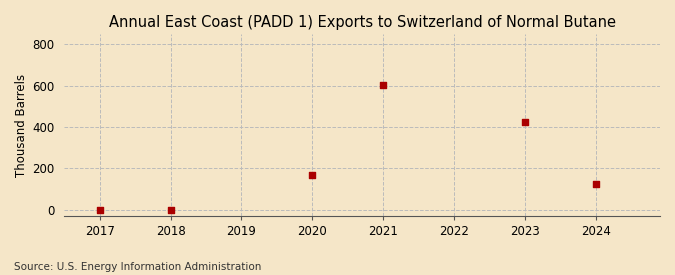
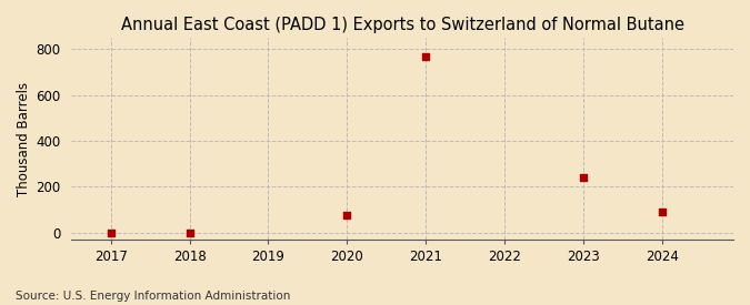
2020: 170 -> 78
2021: 605 -> 768
2023: 425 -> 242
2024: 125 -> 93
